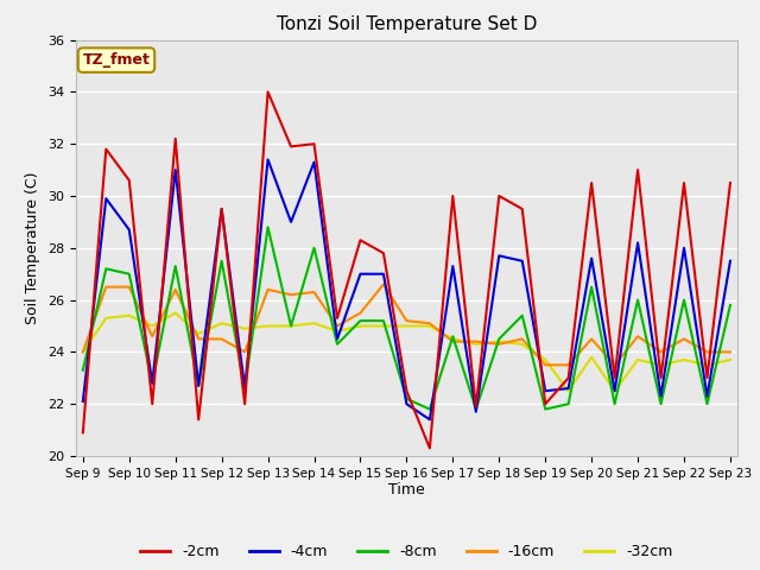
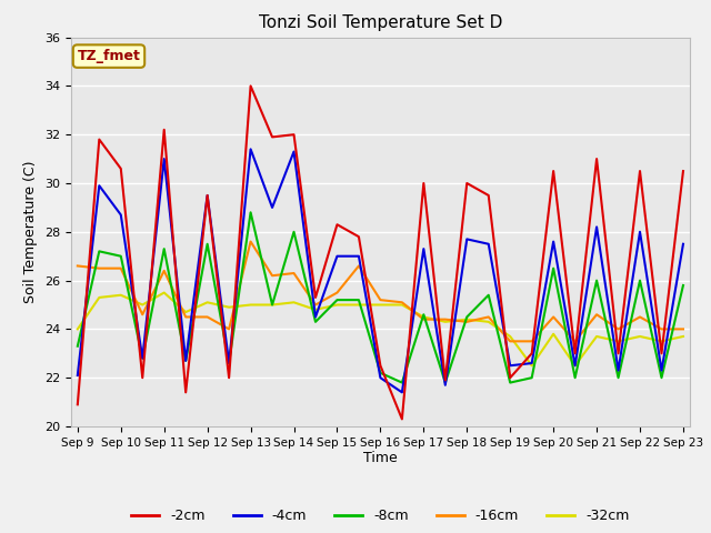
-16cm/Sep 9: 24.0 -> 26.6
-16cm/Sep 13: 26.4 -> 27.6
